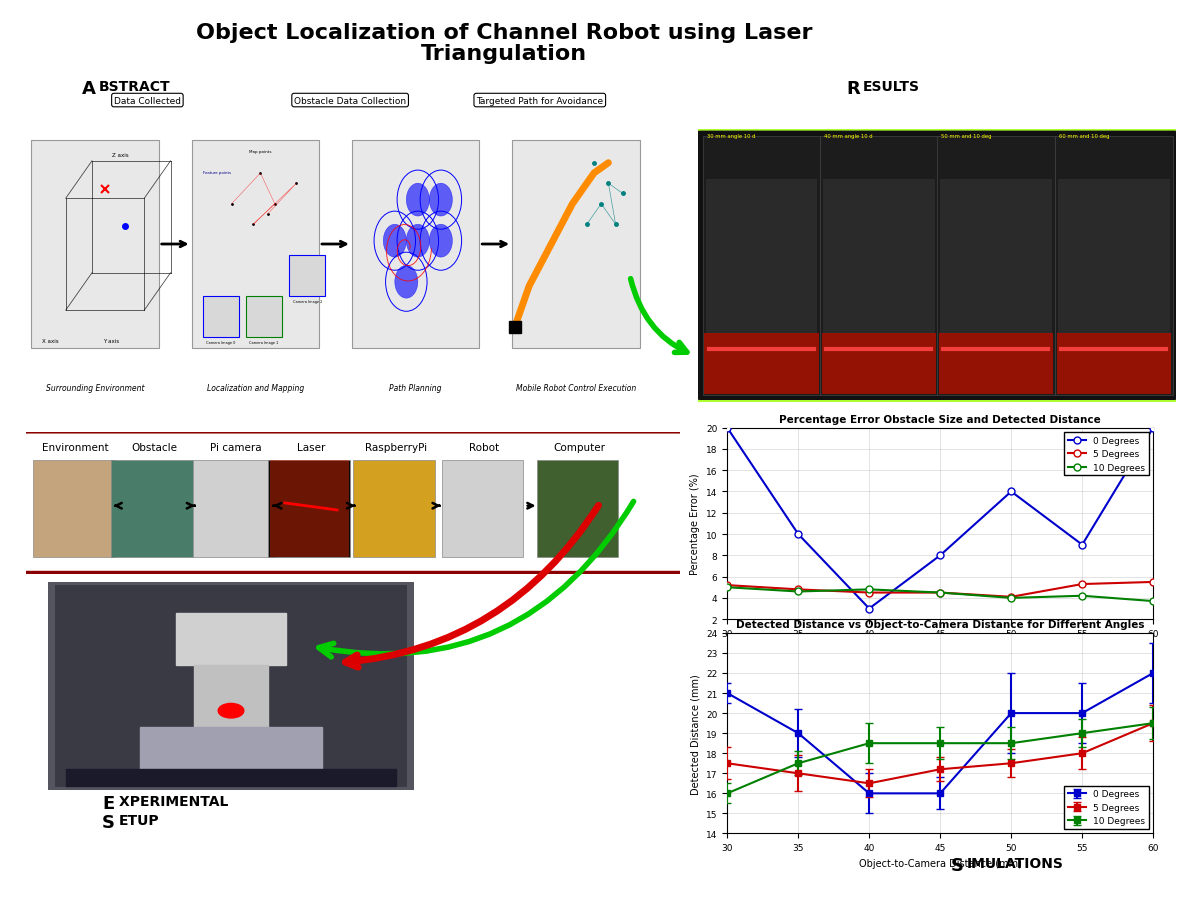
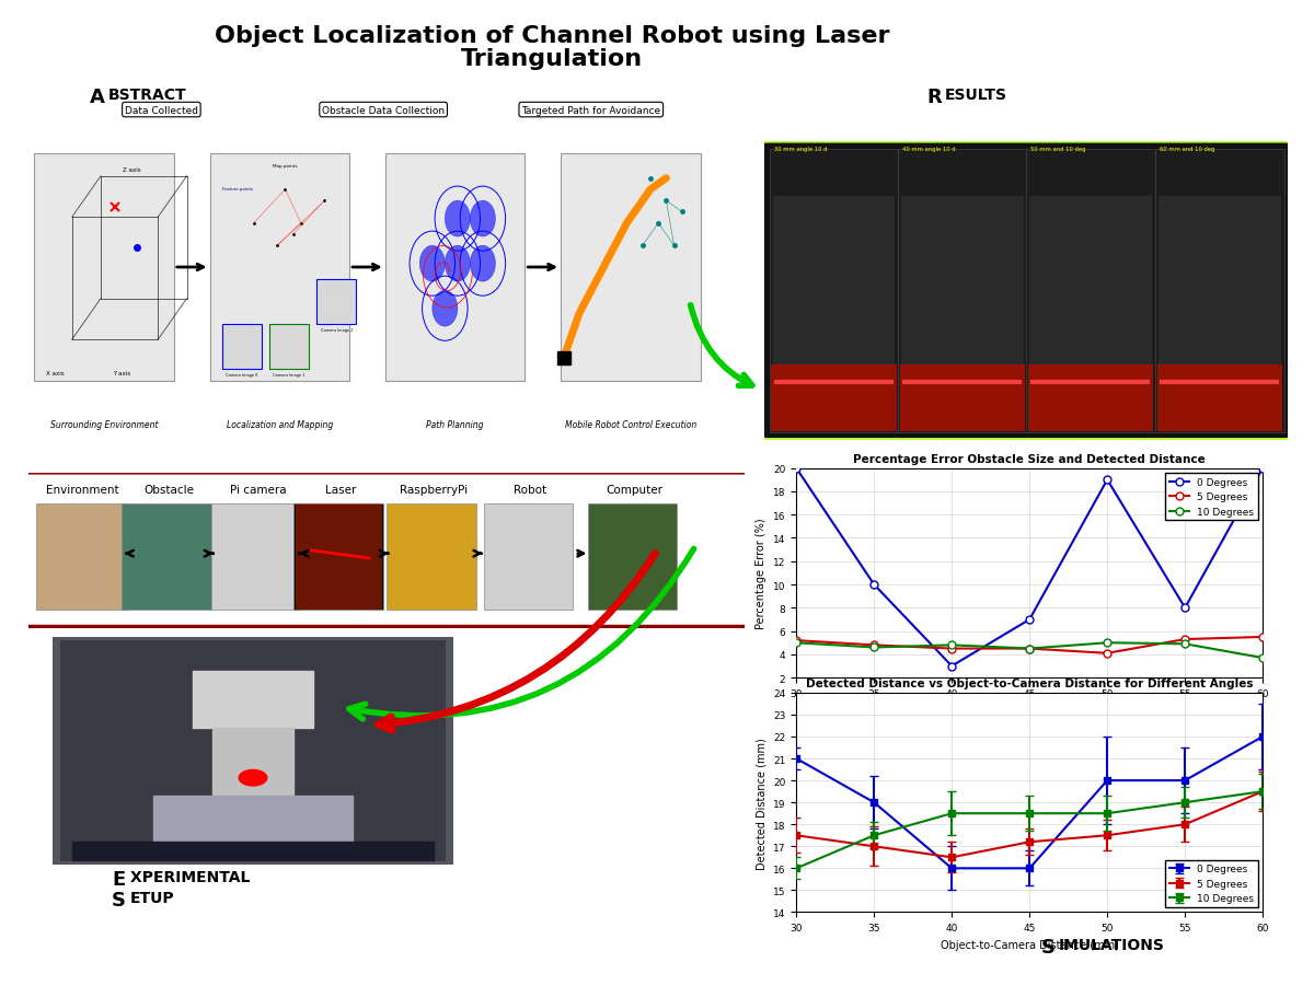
Percentage Error Obstacle Size and Detected Distance/0 Degrees/45: 8 -> 7
Percentage Error Obstacle Size and Detected Distance/0 Degrees/50: 14 -> 19
Percentage Error Obstacle Size and Detected Distance/10 Degrees/50: 4.0 -> 5.0
Percentage Error Obstacle Size and Detected Distance/0 Degrees/55: 9 -> 8
Percentage Error Obstacle Size and Detected Distance/10 Degrees/55: 4.2 -> 4.9
